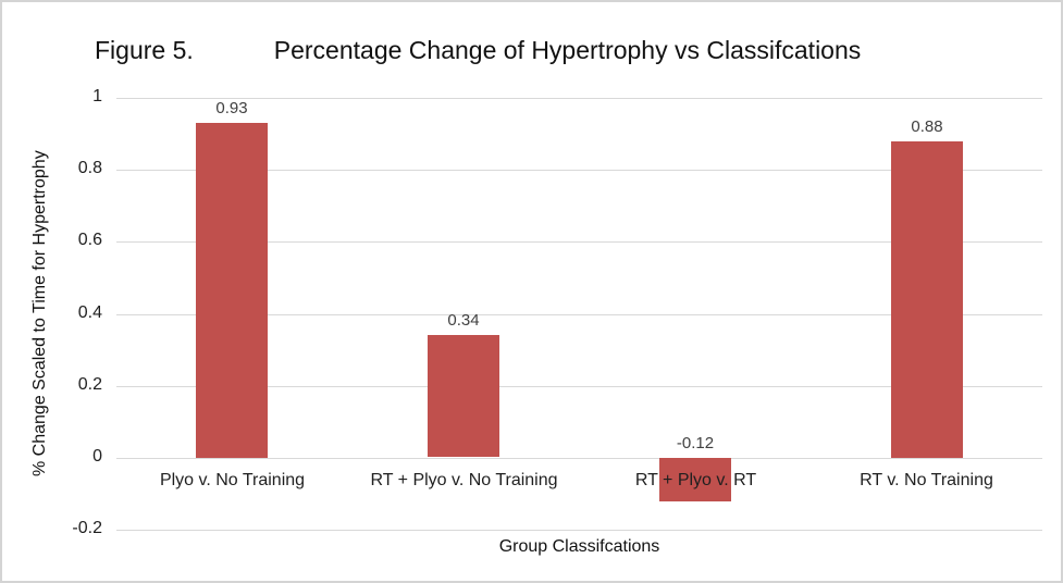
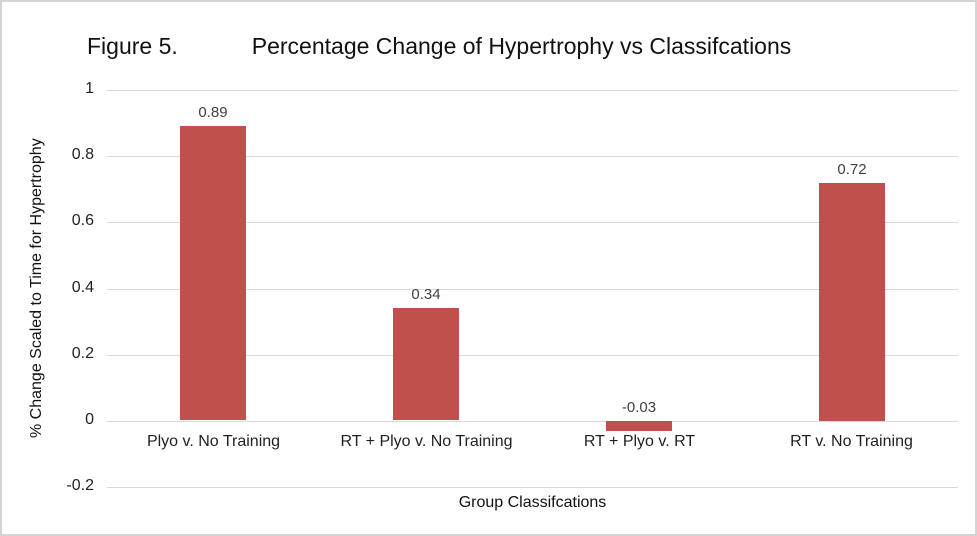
Plyo v. No Training: 0.93 -> 0.89
RT + Plyo v. RT: -0.12 -> -0.03
RT v. No Training: 0.88 -> 0.72
